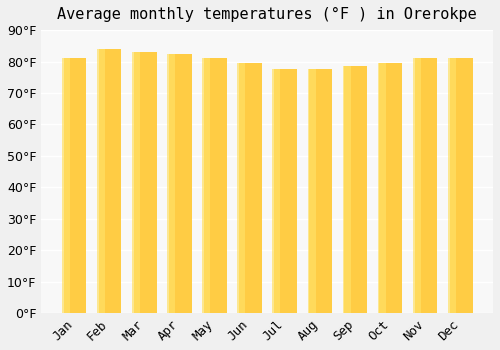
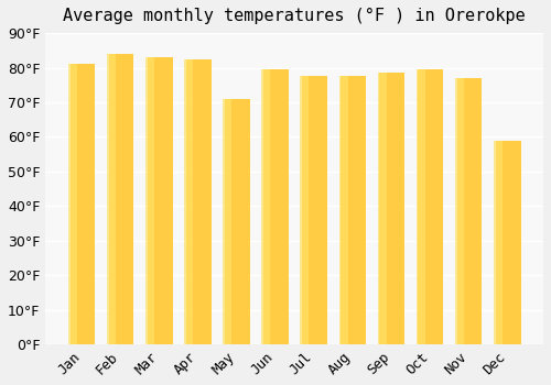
May: 81.0°F -> 71.0°F
Nov: 81.0°F -> 77.0°F
Dec: 81.0°F -> 59.0°F
